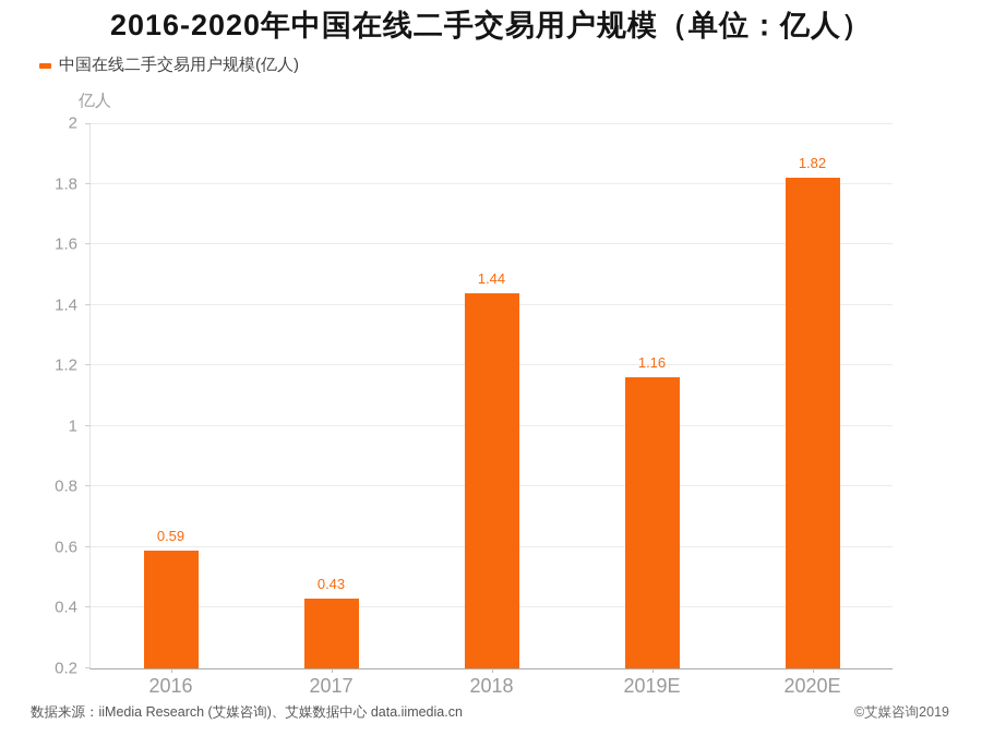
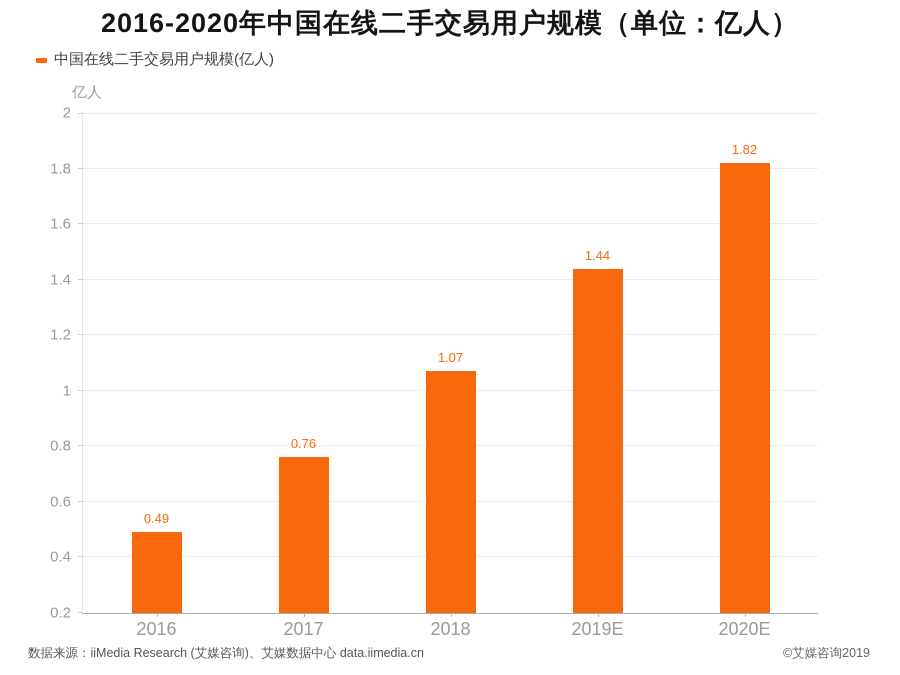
2016: 0.59 -> 0.49
2017: 0.43 -> 0.76
2018: 1.44 -> 1.07
2019E: 1.16 -> 1.44
